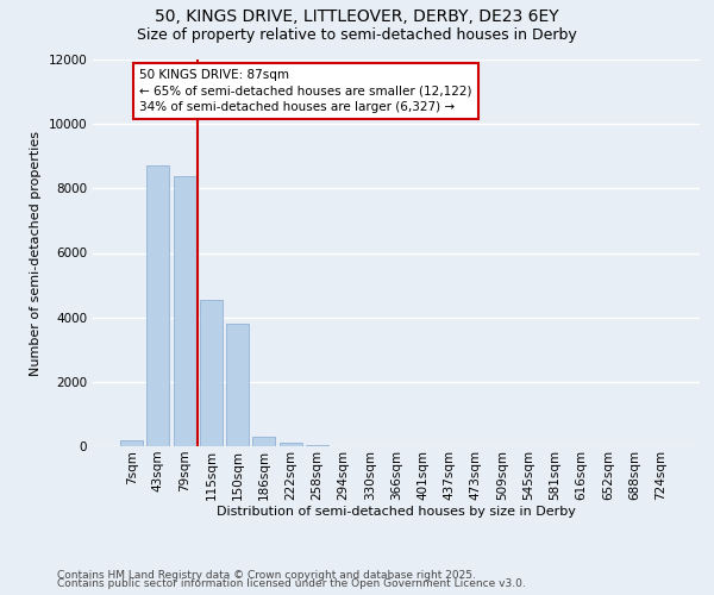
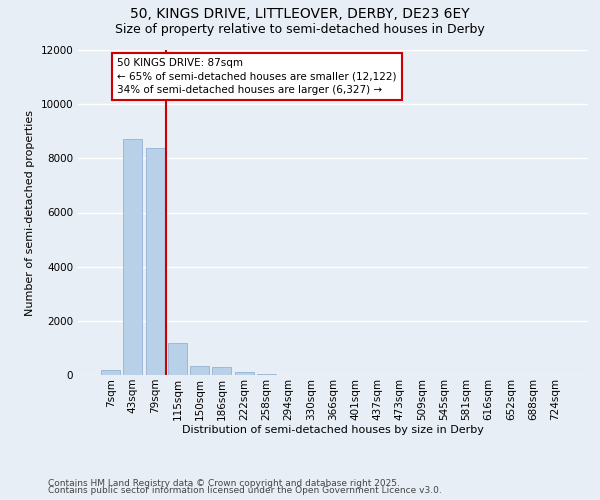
115sqm: 4550 -> 1200
150sqm: 3800 -> 350
